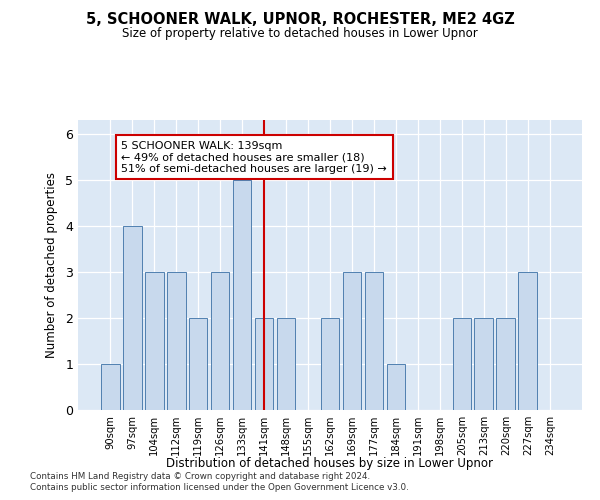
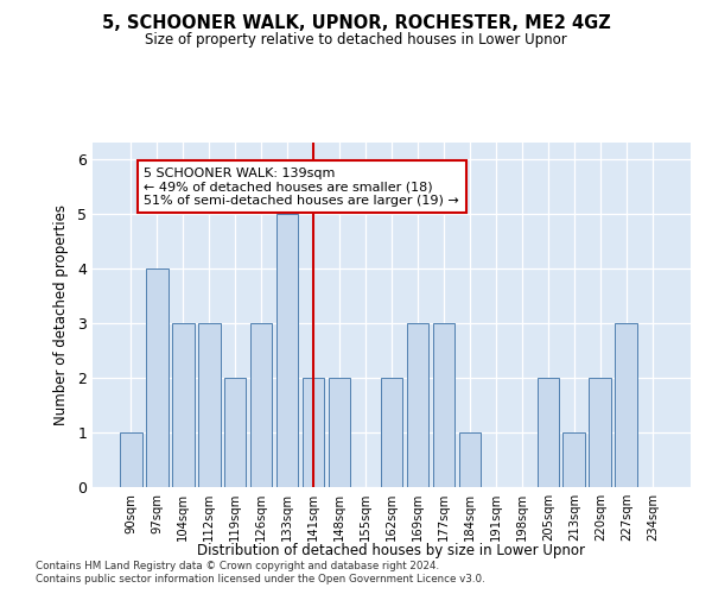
213sqm: 2 -> 1
